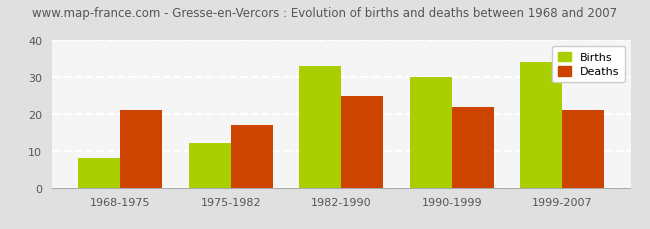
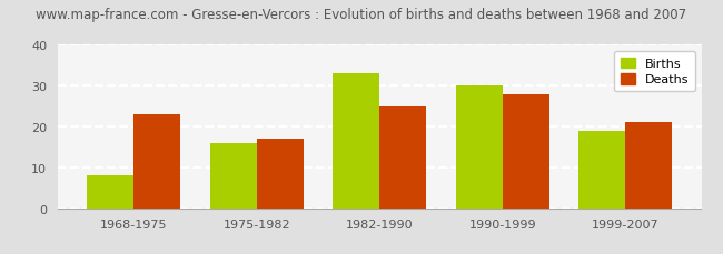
Deaths/1968-1975: 21 -> 23
Births/1975-1982: 12 -> 16
Deaths/1990-1999: 22 -> 28
Births/1999-2007: 34 -> 19
